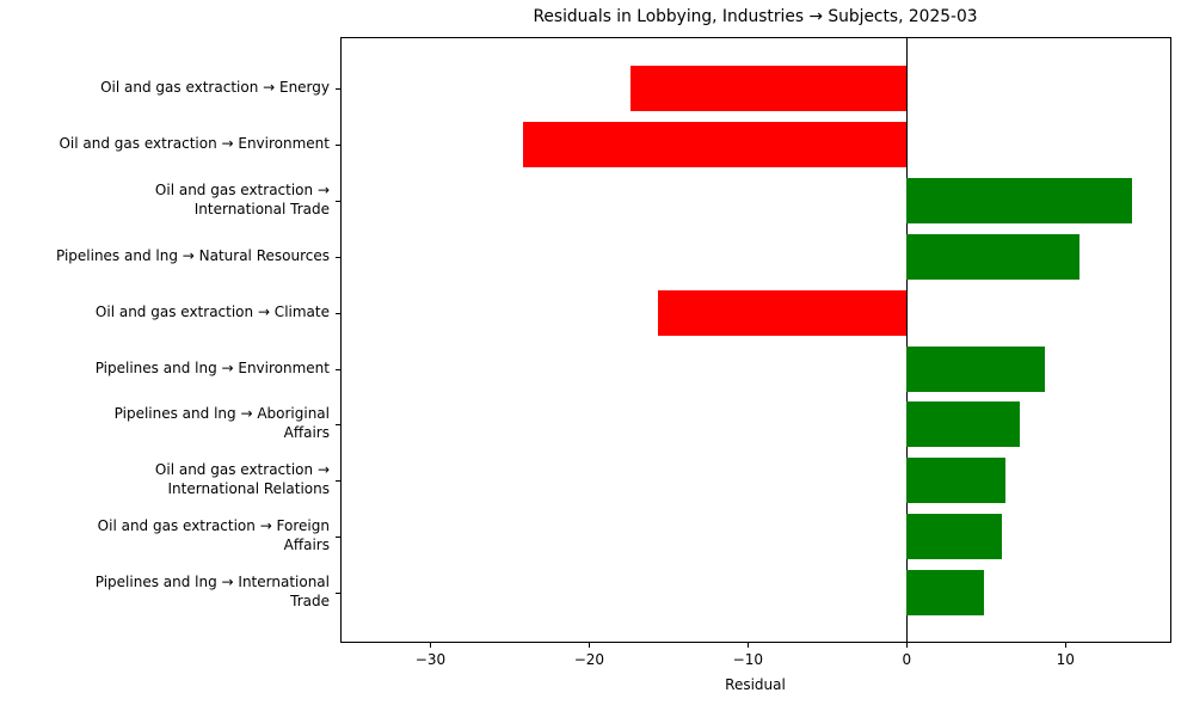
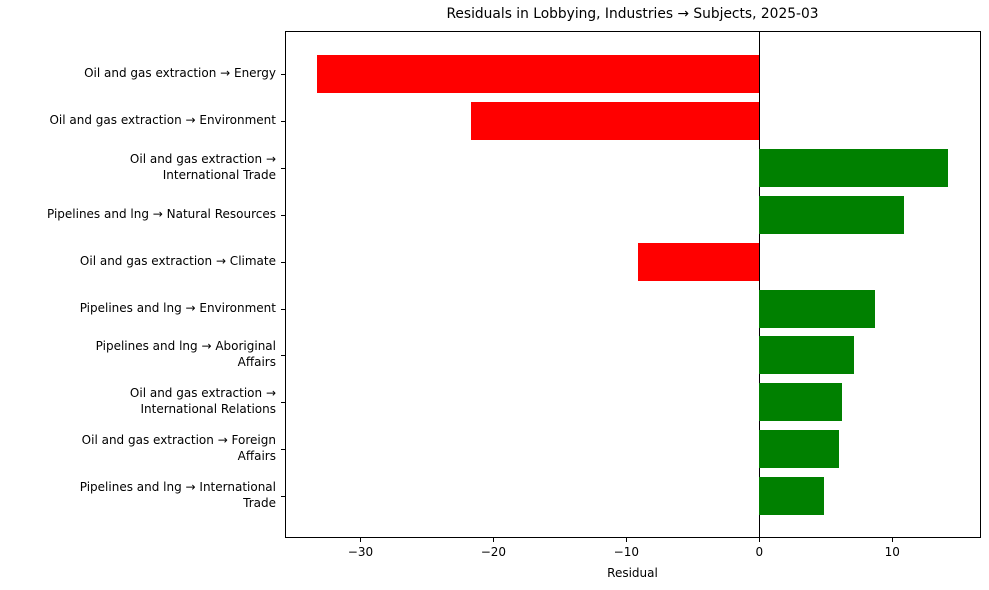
Oil and gas extraction → Energy: -17.4 -> -33.3
Oil and gas extraction → Environment: -24.2 -> -21.7
Oil and gas extraction → Climate: -15.7 -> -9.1
